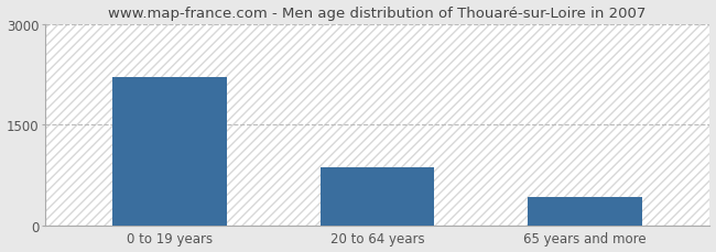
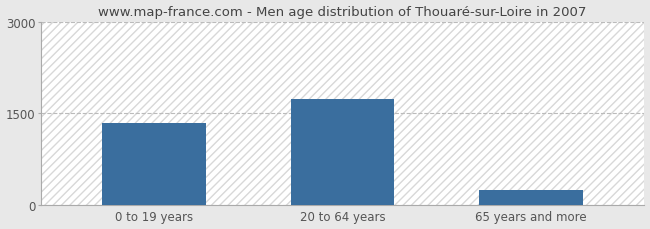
0 to 19 years: 2200 -> 1350
20 to 64 years: 860 -> 1730
65 years and more: 420 -> 250
